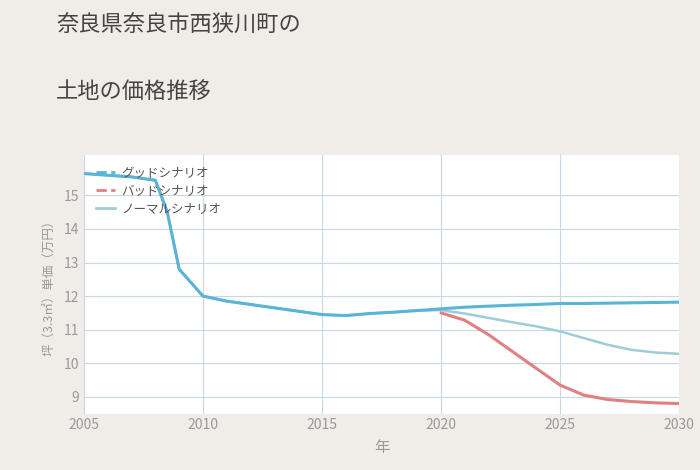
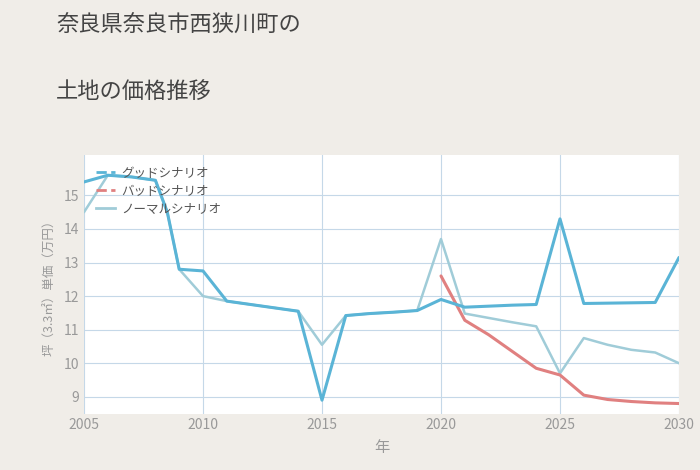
グッドシナリオ/2005: 15.65 -> 15.40
ノーマルシナリオ/2005: 15.65 -> 14.50
グッドシナリオ/2010: 12.00 -> 12.75
グッドシナリオ/2015: 11.45 -> 8.90
ノーマルシナリオ/2015: 11.45 -> 10.55
グッドシナリオ/2020: 11.62 -> 11.90
バッドシナリオ/2020: 11.50 -> 12.60
ノーマルシナリオ/2020: 11.58 -> 13.70
グッドシナリオ/2025: 11.78 -> 14.30
バッドシナリオ/2025: 9.35 -> 9.65
ノーマルシナリオ/2025: 10.95 -> 9.70
グッドシナリオ/2030: 11.82 -> 13.15
ノーマルシナリオ/2030: 10.28 -> 10.00
